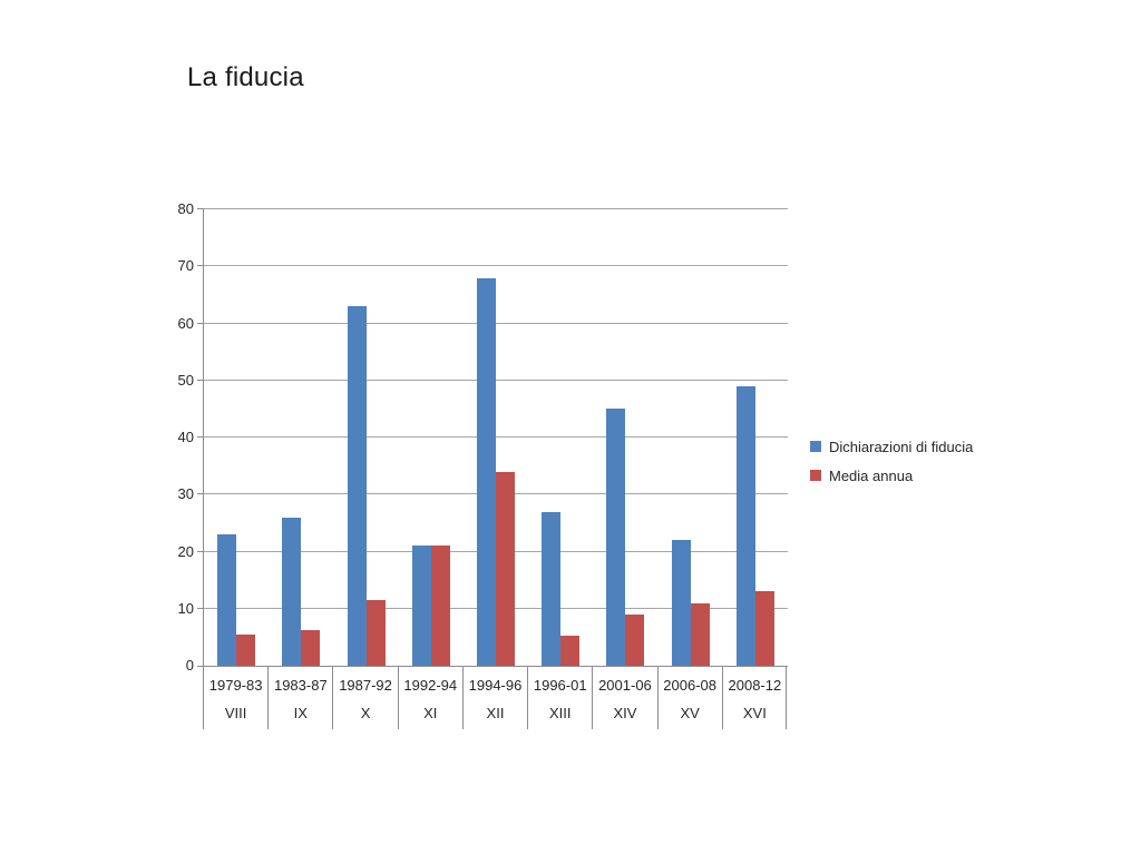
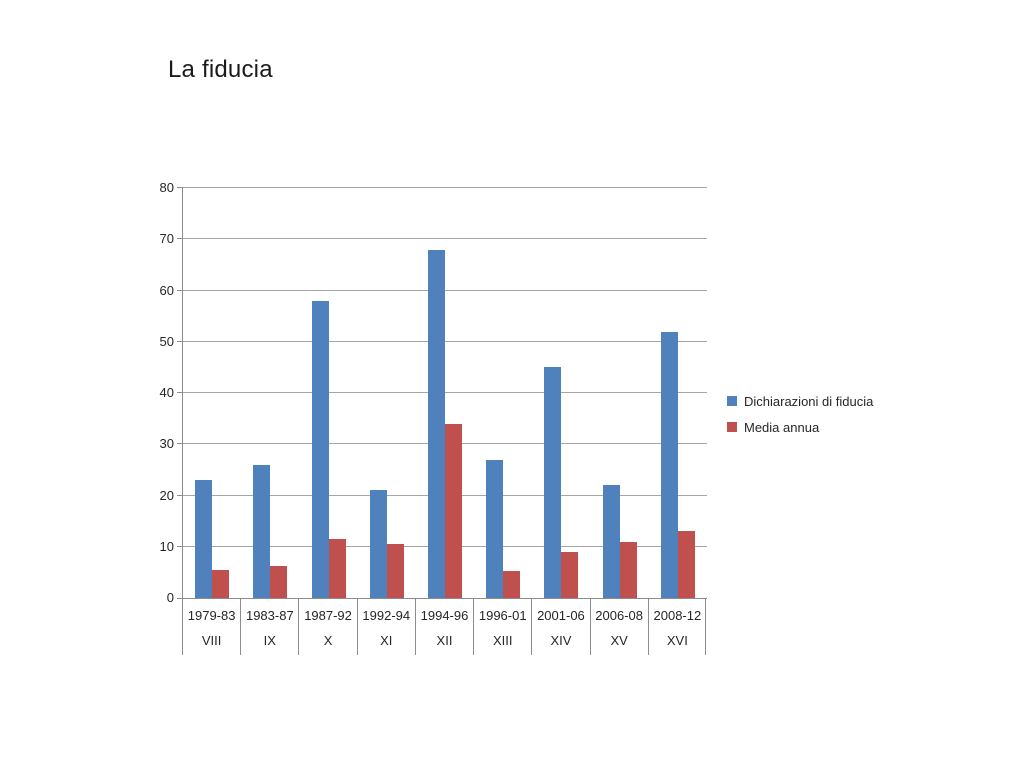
Dichiarazioni di fiducia/1987-92: 63 -> 58
Media annua/1992-94: 21 -> 10
Dichiarazioni di fiducia/2008-12: 49 -> 52
